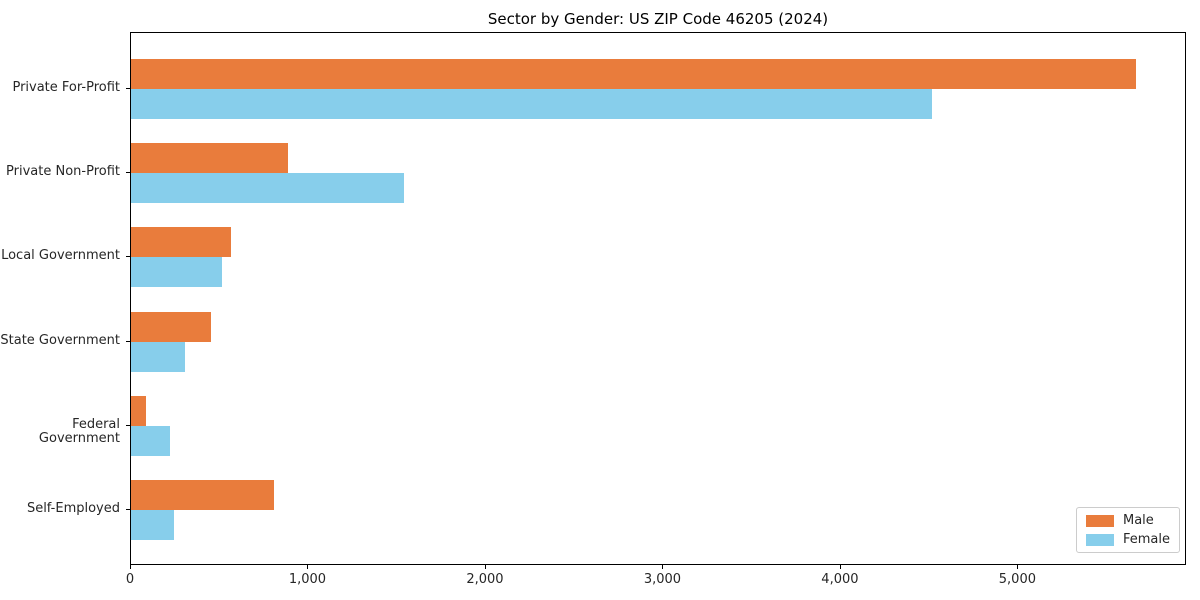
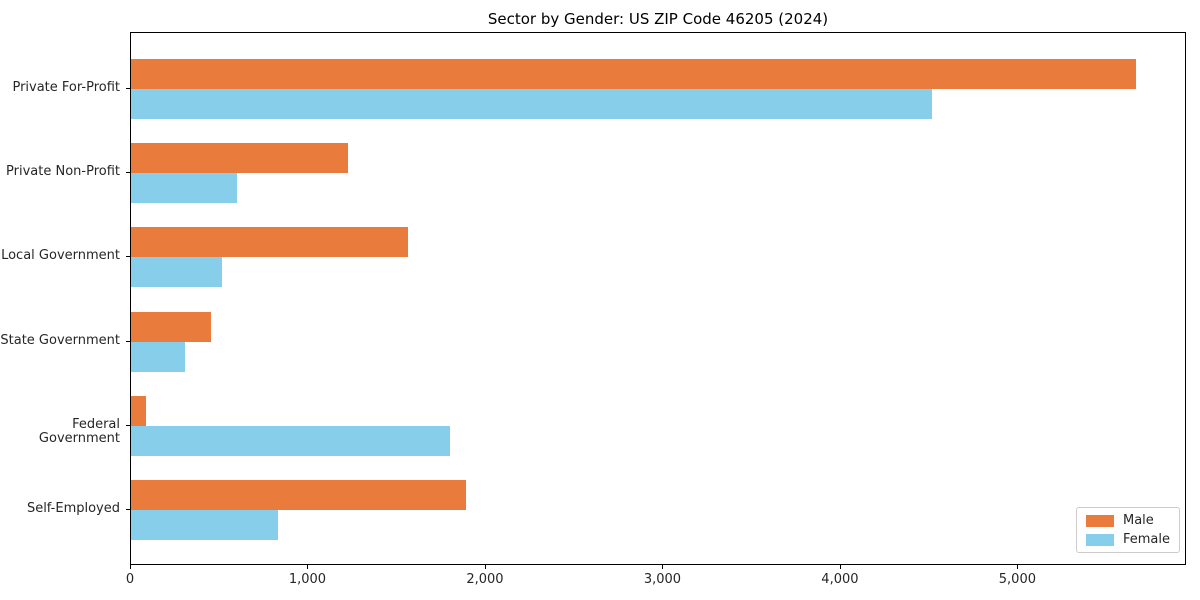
Male/Private Non-Profit: 880 -> 1220
Female/Private Non-Profit: 1540 -> 600
Male/Local Government: 560 -> 1560
Female/Federal Government: 220 -> 1800
Male/Self-Employed: 800 -> 1890
Female/Self-Employed: 240 -> 830
